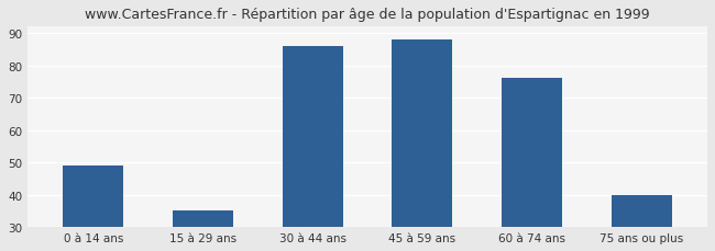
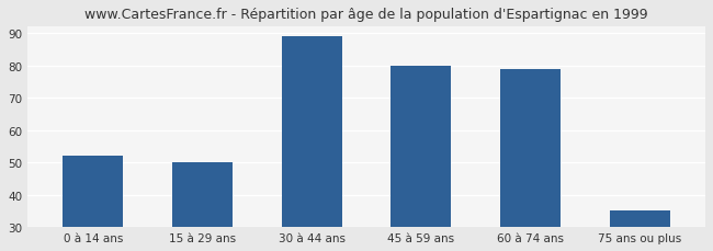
0 à 14 ans: 49 -> 52
15 à 29 ans: 35 -> 50
30 à 44 ans: 86 -> 89
45 à 59 ans: 88 -> 80
60 à 74 ans: 76 -> 79
75 ans ou plus: 40 -> 35
